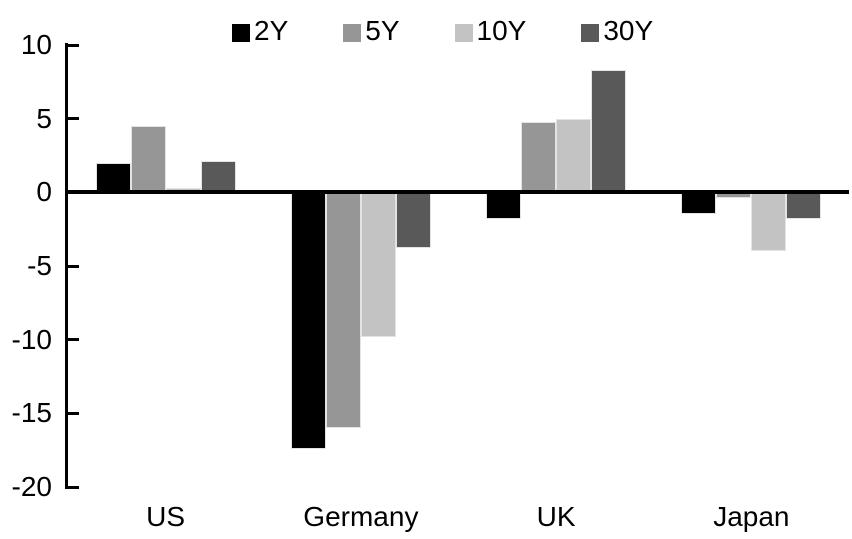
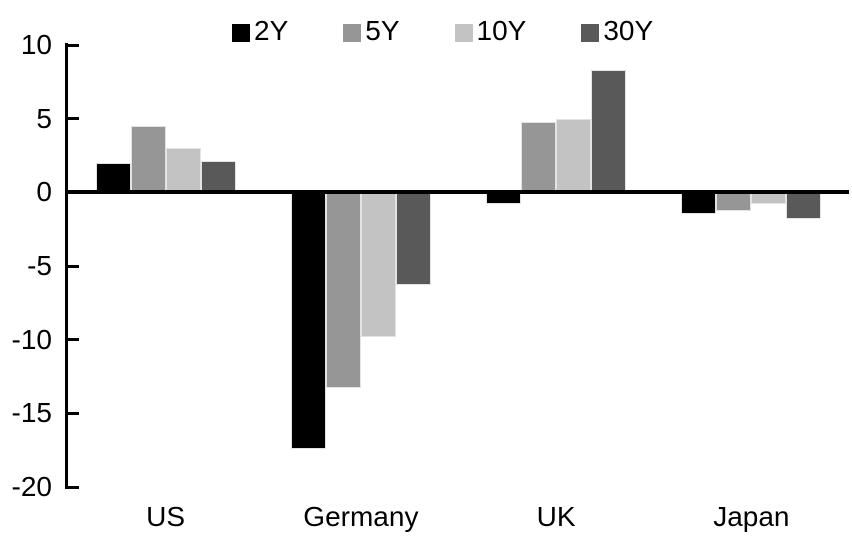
10Y/US: 0.3 -> 3.0
5Y/Germany: -16.0 -> -13.3
30Y/Germany: -3.8 -> -6.3
2Y/UK: -1.8 -> -0.8
5Y/Japan: -0.4 -> -1.3
10Y/Japan: -4.0 -> -0.8
